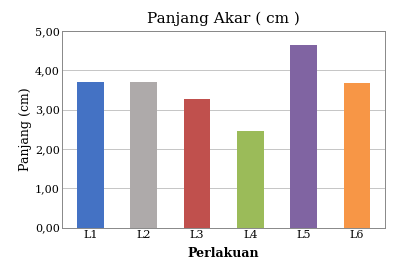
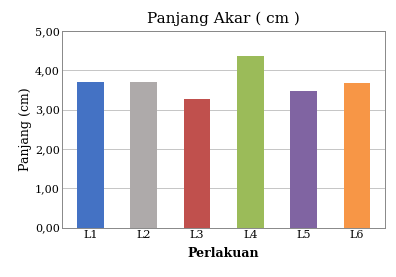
L4: 2,45 -> 4,37
L5: 4,65 -> 3,47
